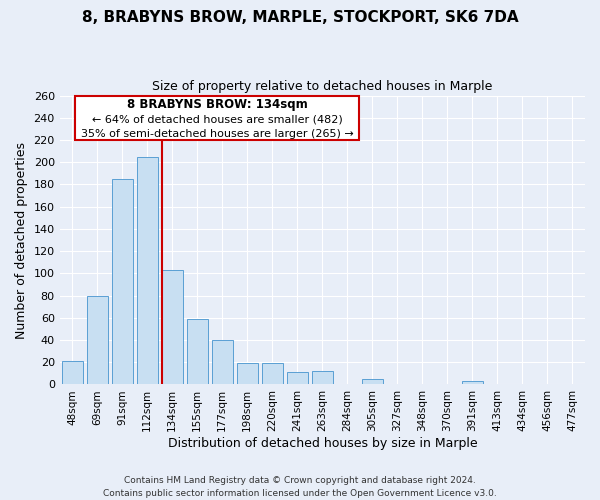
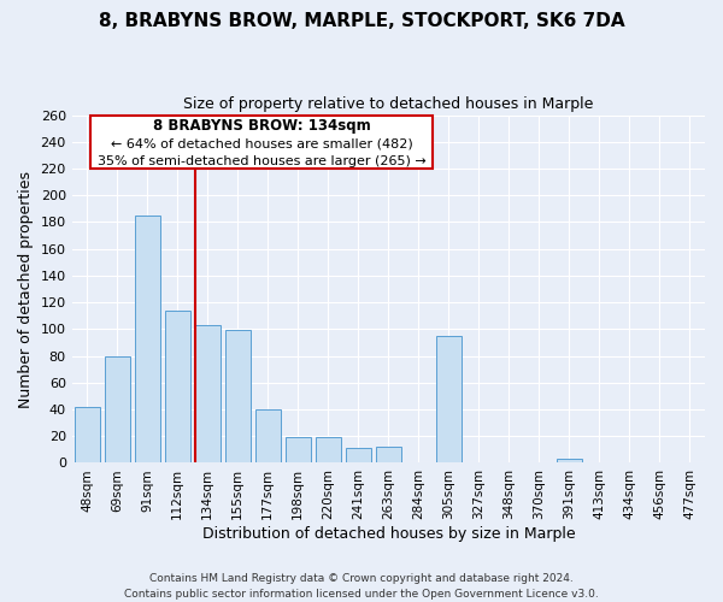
48sqm: 21 -> 42
112sqm: 205 -> 114
155sqm: 59 -> 99
305sqm: 5 -> 95
